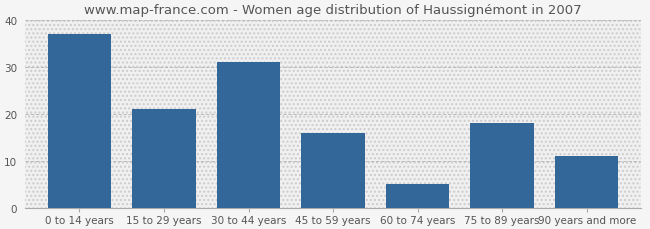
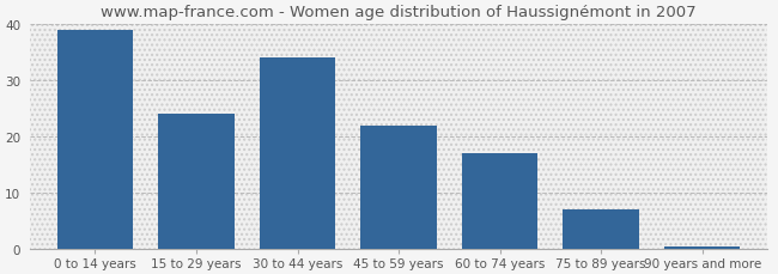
0 to 14 years: 37.0 -> 39.0
15 to 29 years: 21.0 -> 24.0
30 to 44 years: 31.0 -> 34.0
45 to 59 years: 16.0 -> 22.0
60 to 74 years: 5.0 -> 17.0
75 to 89 years: 18.0 -> 7.0
90 years and more: 11.0 -> 0.5
